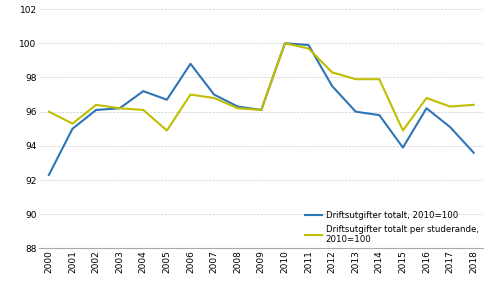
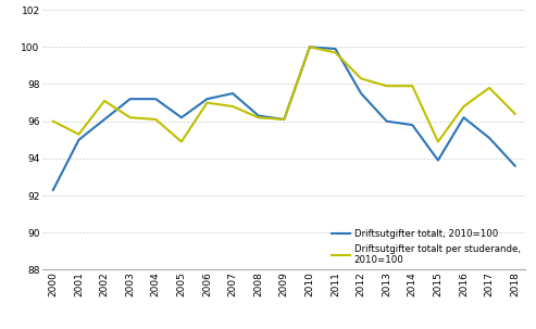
Driftsutgifter totalt per studerande, 2010=100/2002: 96.4 -> 97.1
Driftsutgifter totalt, 2010=100/2003: 96.2 -> 97.2
Driftsutgifter totalt, 2010=100/2005: 96.7 -> 96.2
Driftsutgifter totalt, 2010=100/2006: 98.8 -> 97.2
Driftsutgifter totalt, 2010=100/2007: 97.0 -> 97.5
Driftsutgifter totalt per studerande, 2010=100/2017: 96.3 -> 97.8
